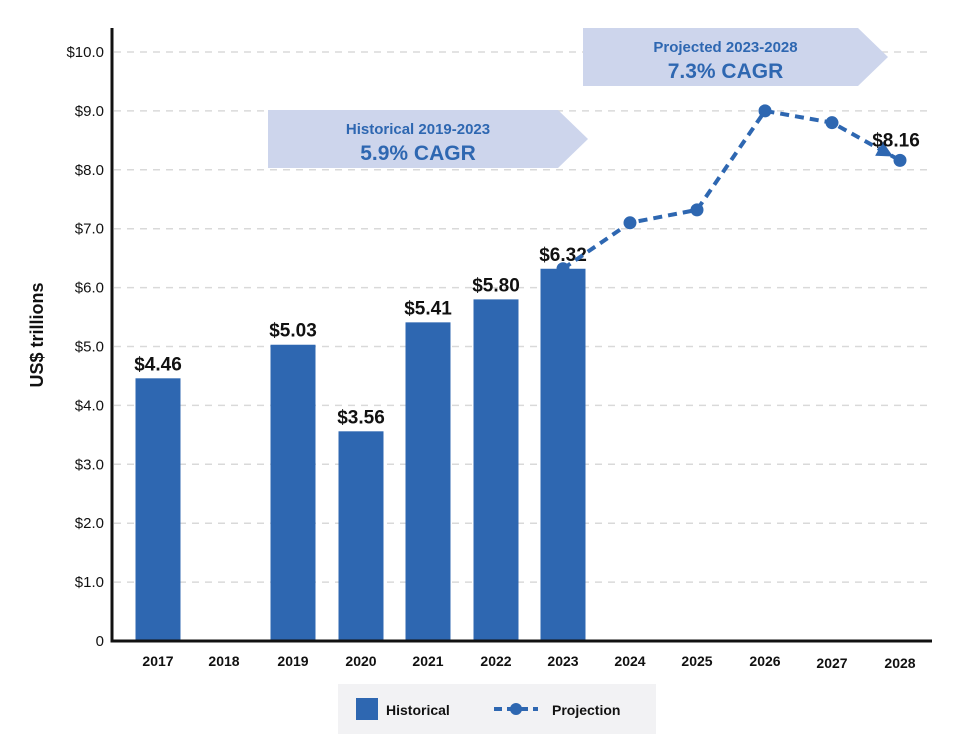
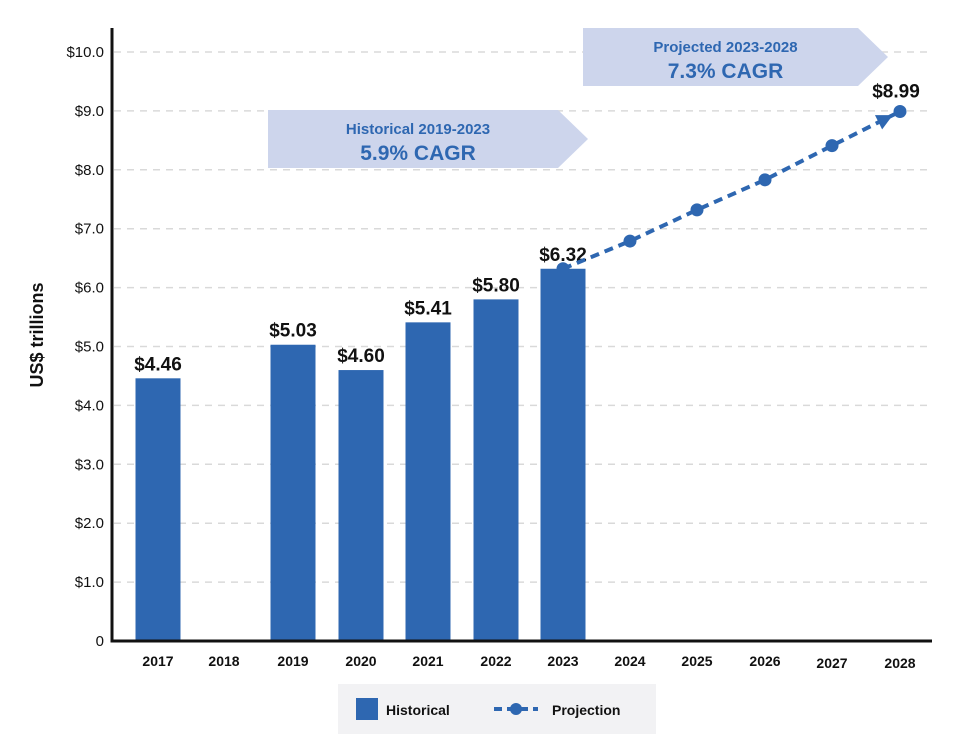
Historical/2020: $3.56 -> $4.60
Projection/2024: $7.1 -> $6.8
Projection/2026: $9.0 -> $7.8
Projection/2027: $8.8 -> $8.4
Projection/2028: $8.16 -> $8.99
